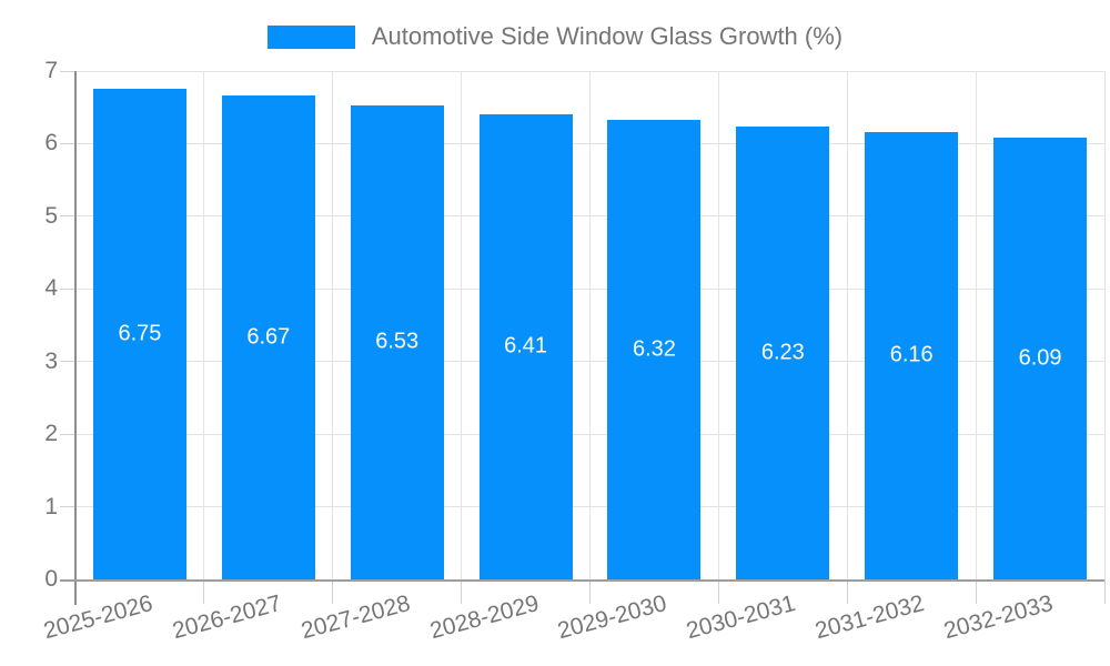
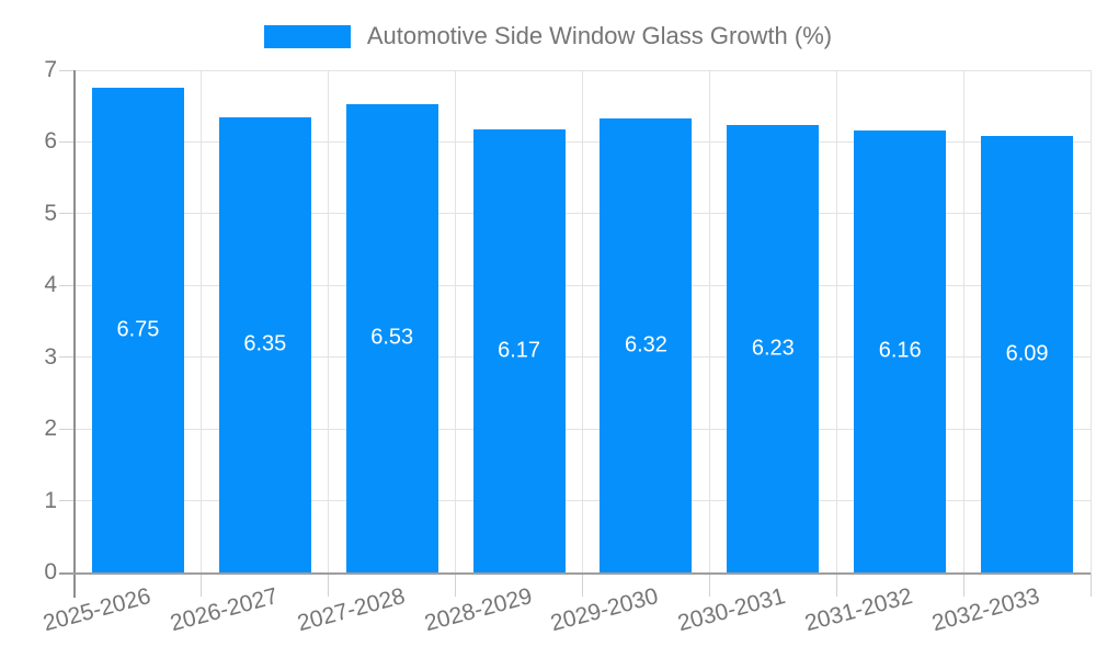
2026-2027: 6.67 -> 6.35
2028-2029: 6.41 -> 6.17
